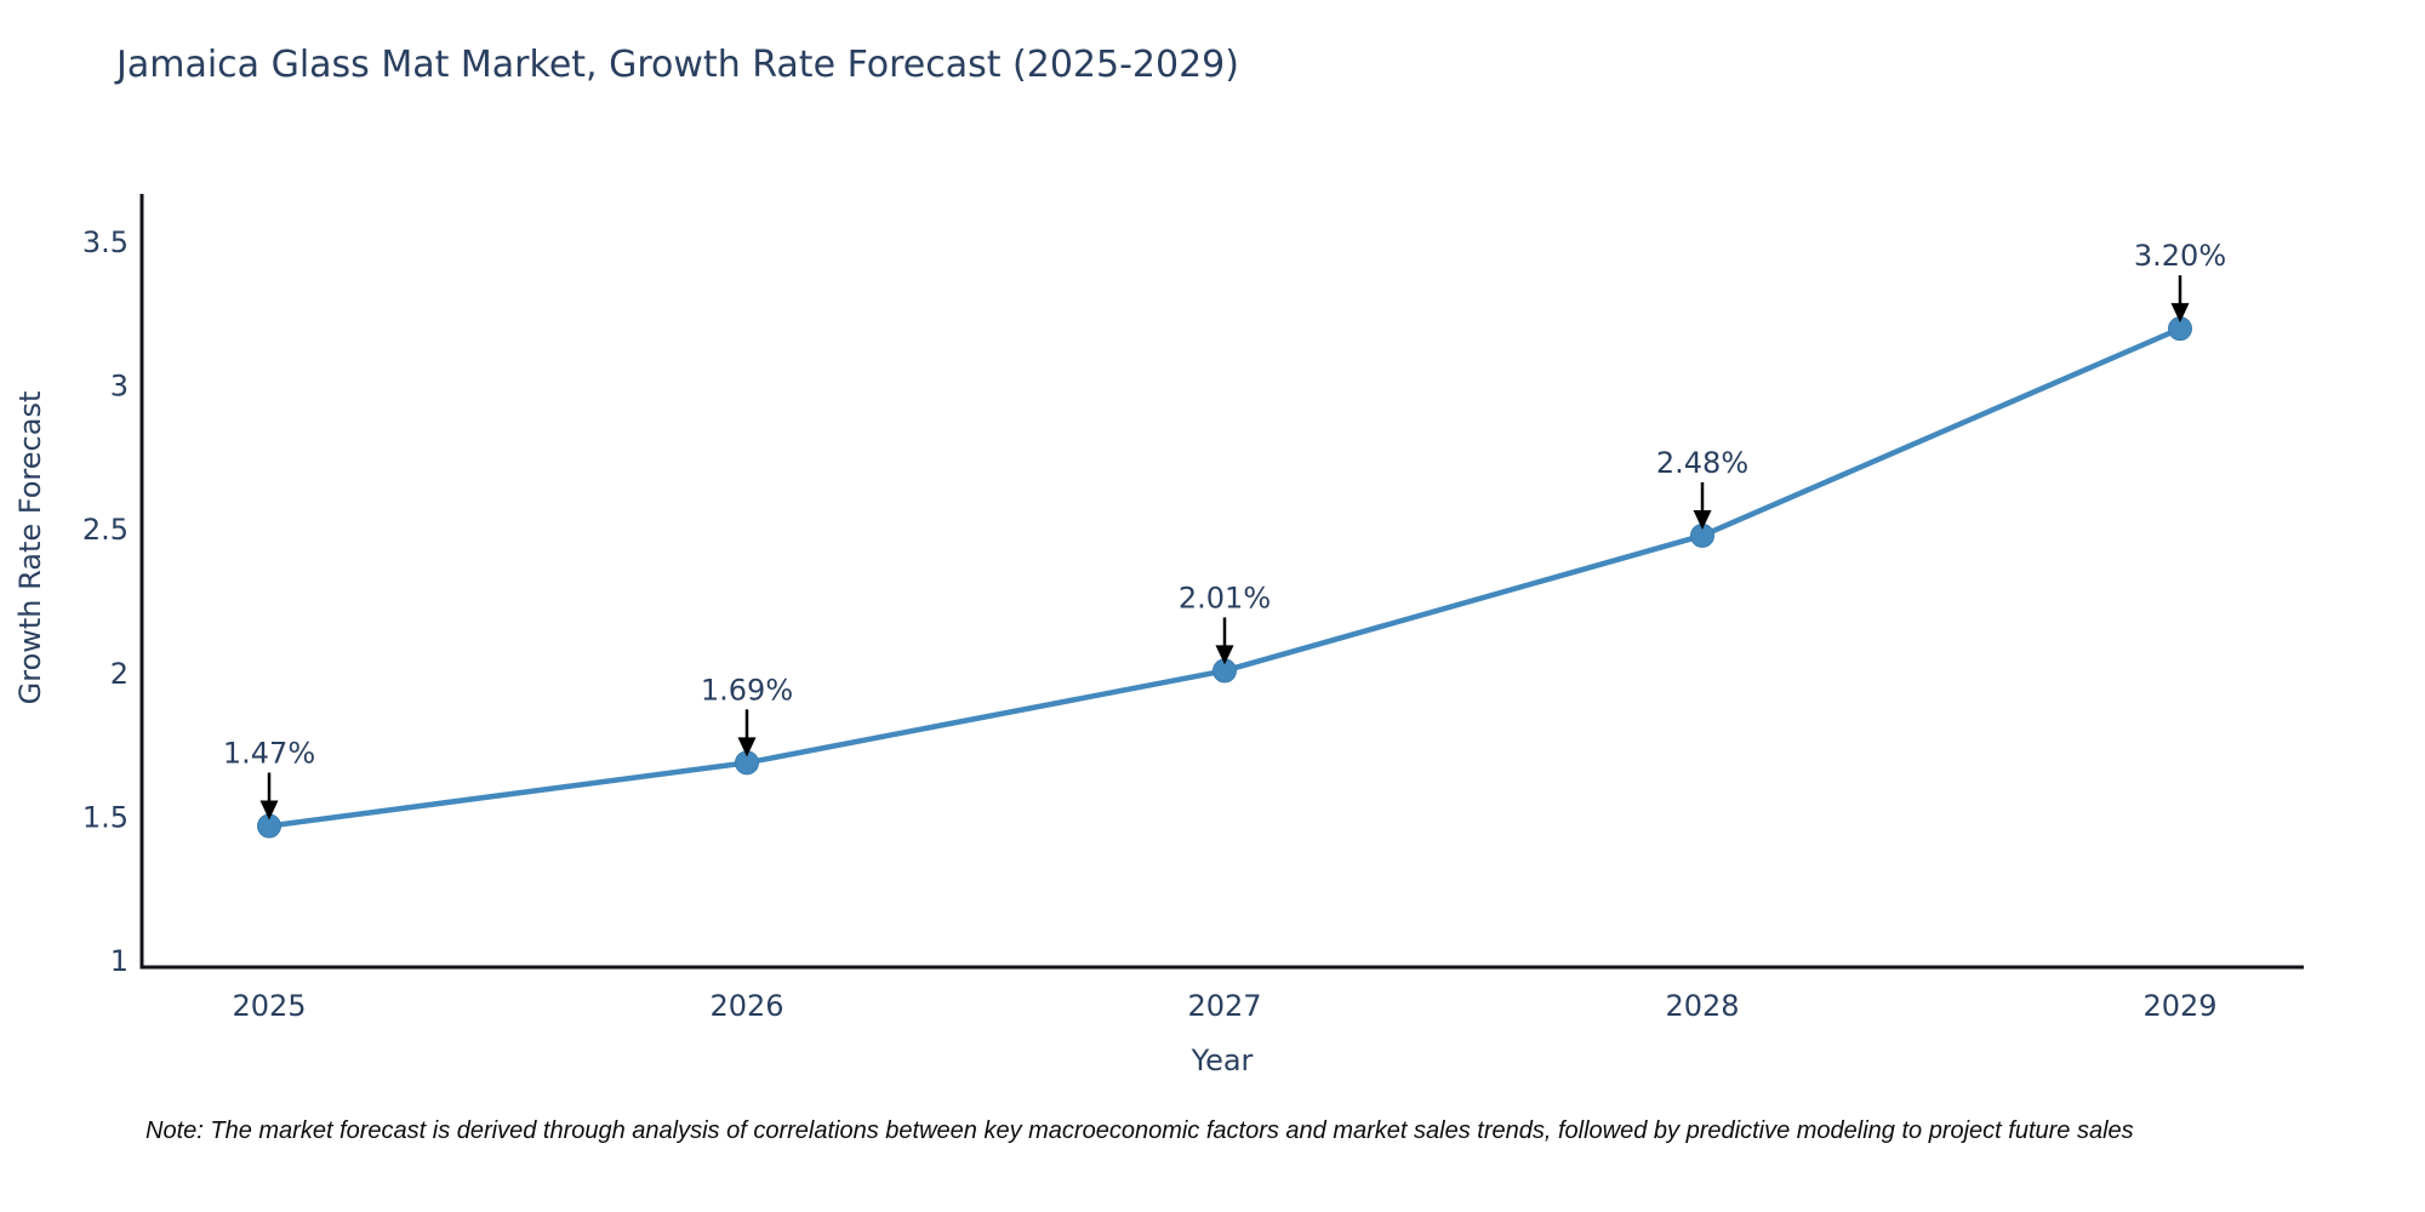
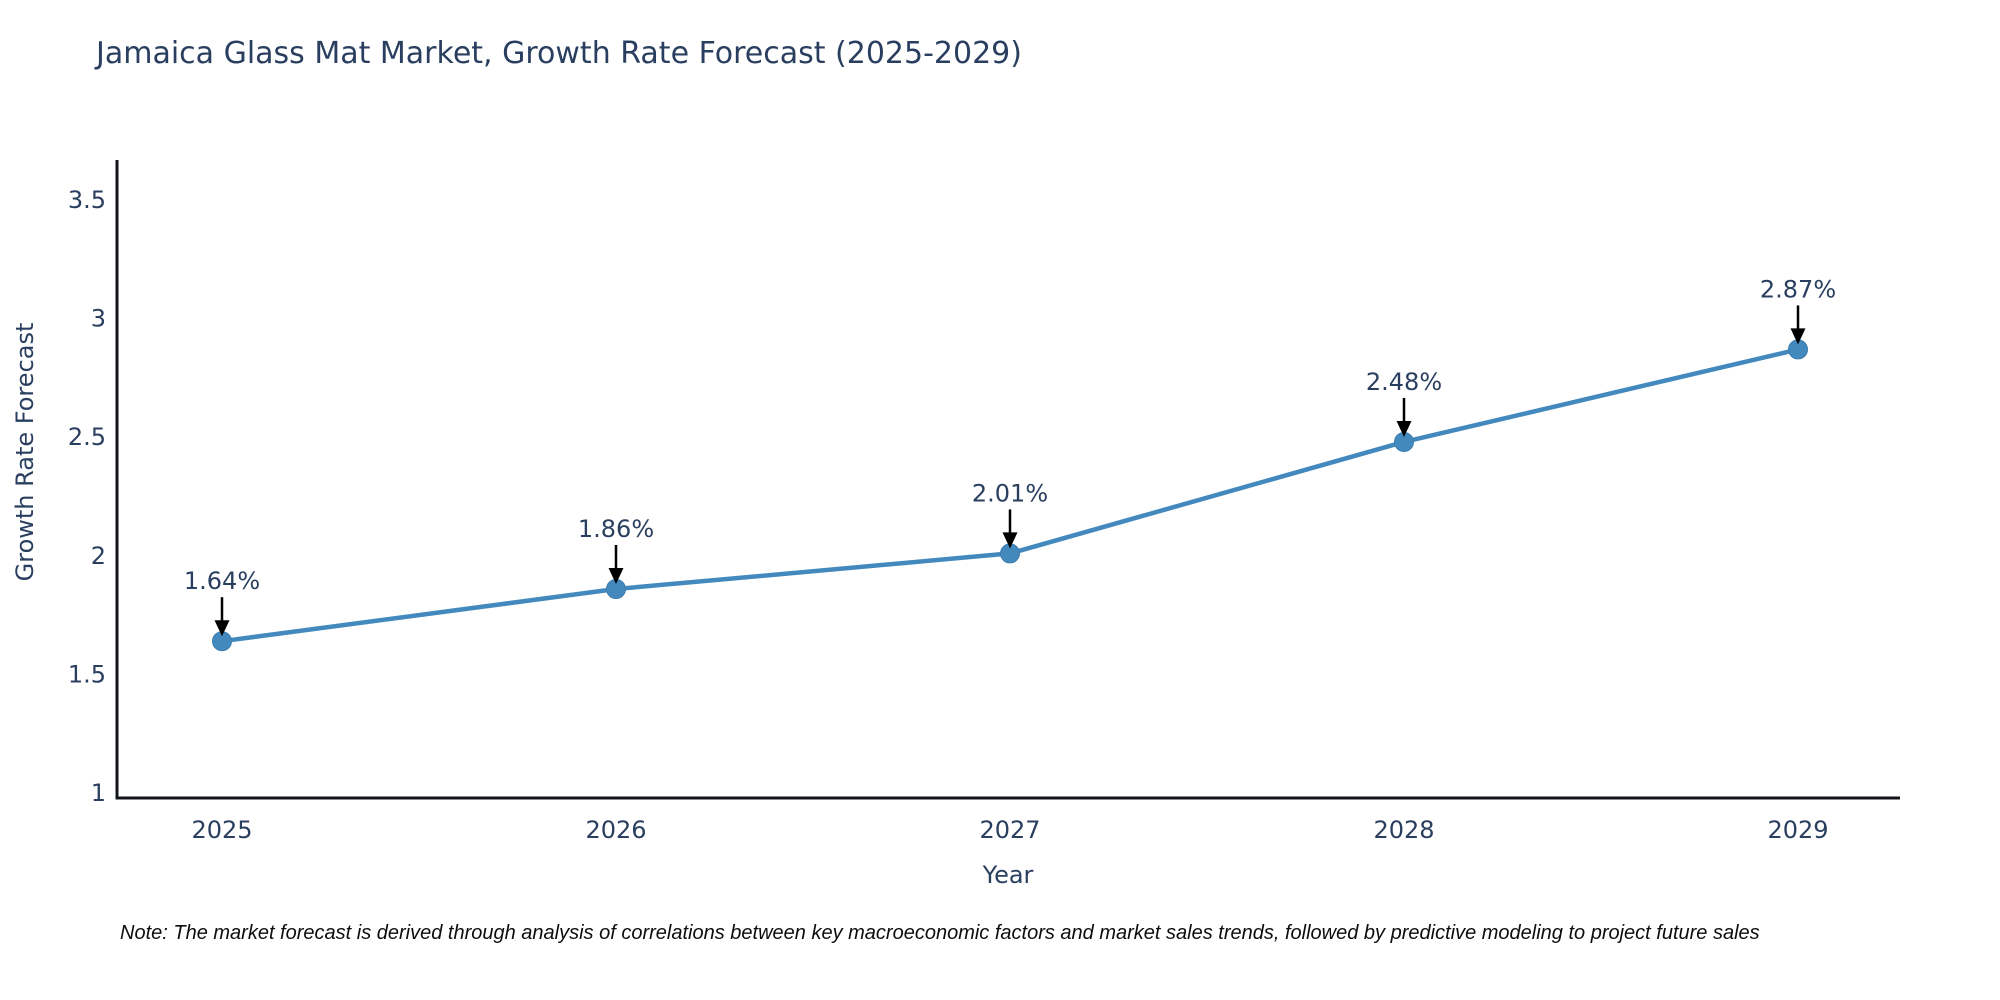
2025: 1.47% -> 1.64%
2026: 1.69% -> 1.86%
2029: 3.20% -> 2.87%
